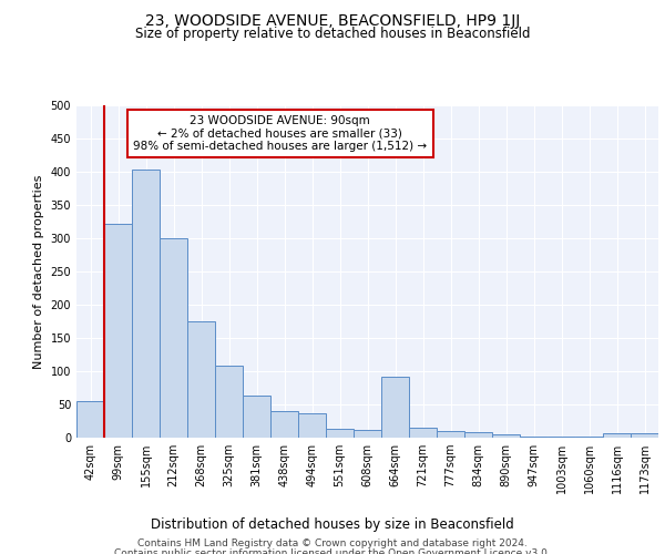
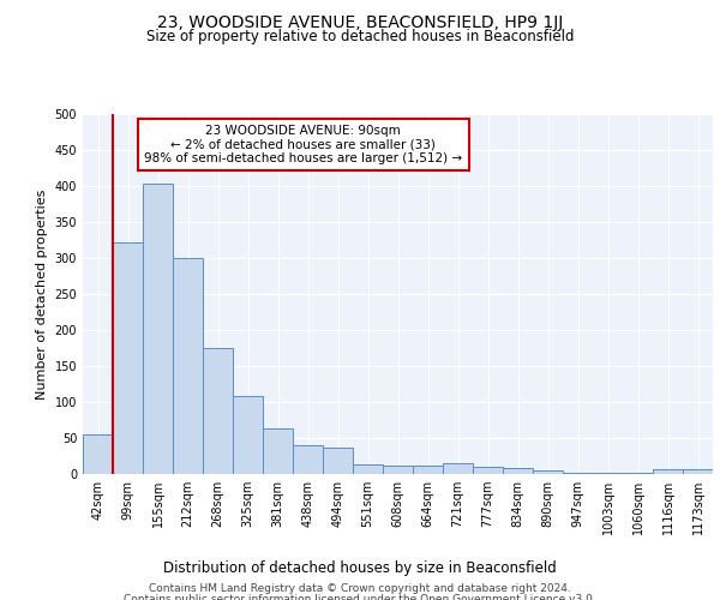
664sqm: 92 -> 12
